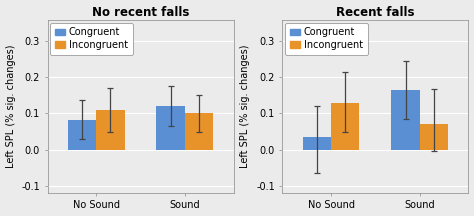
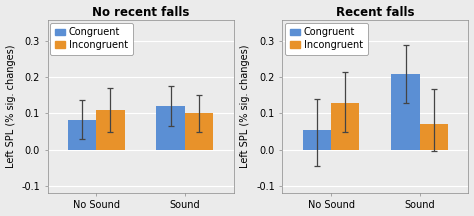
Recent falls/Congruent/No Sound: 0.035 -> 0.055
Recent falls/Congruent/Sound: 0.165 -> 0.210
